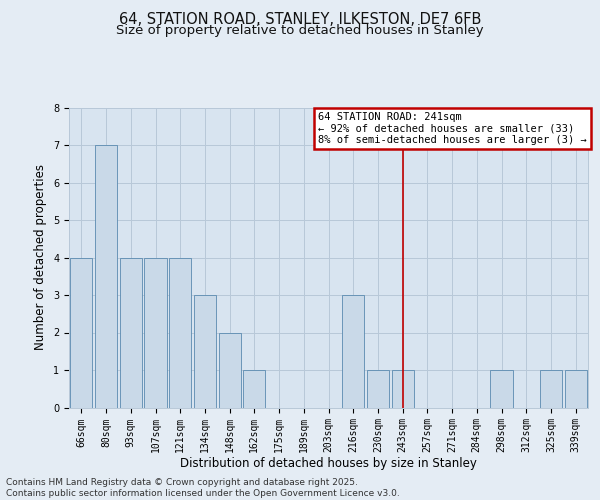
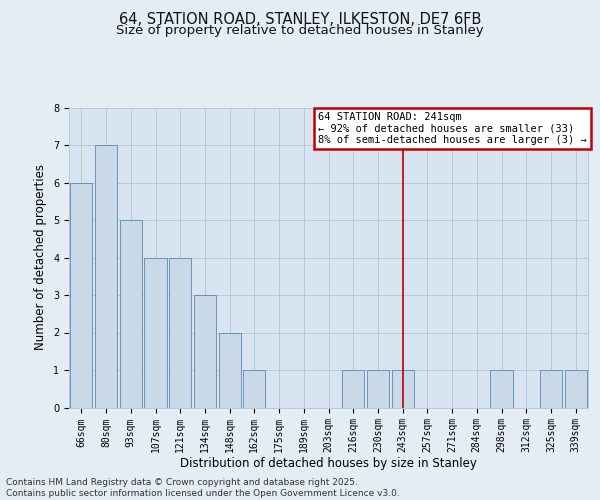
66sqm: 4 -> 6
93sqm: 4 -> 5
216sqm: 3 -> 1
